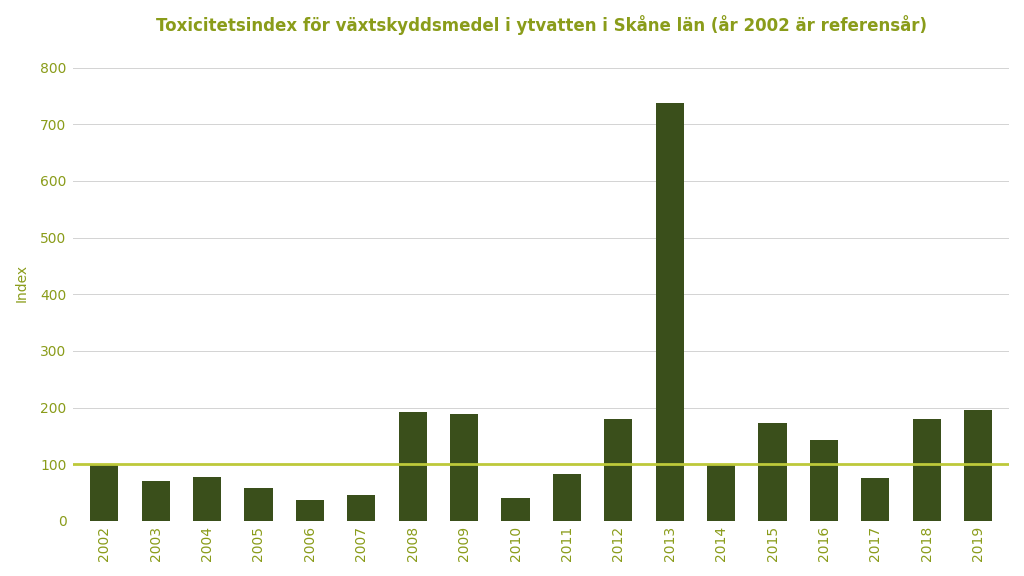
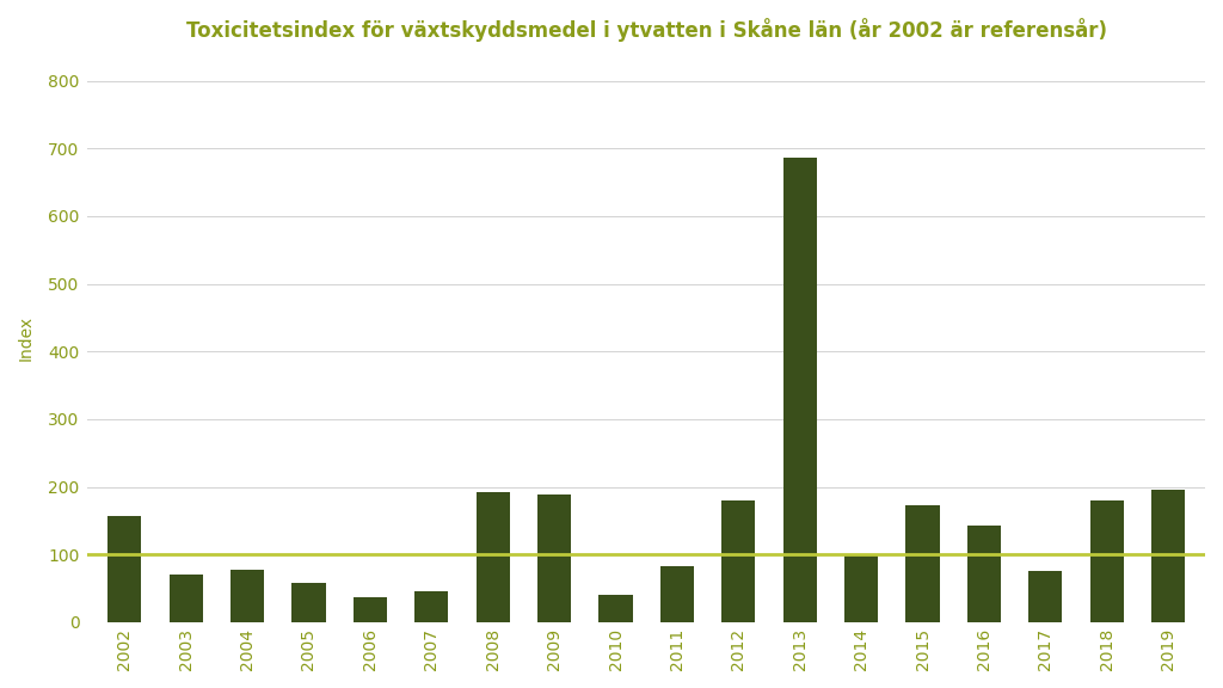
2002: 100 -> 156
2013: 738 -> 686
